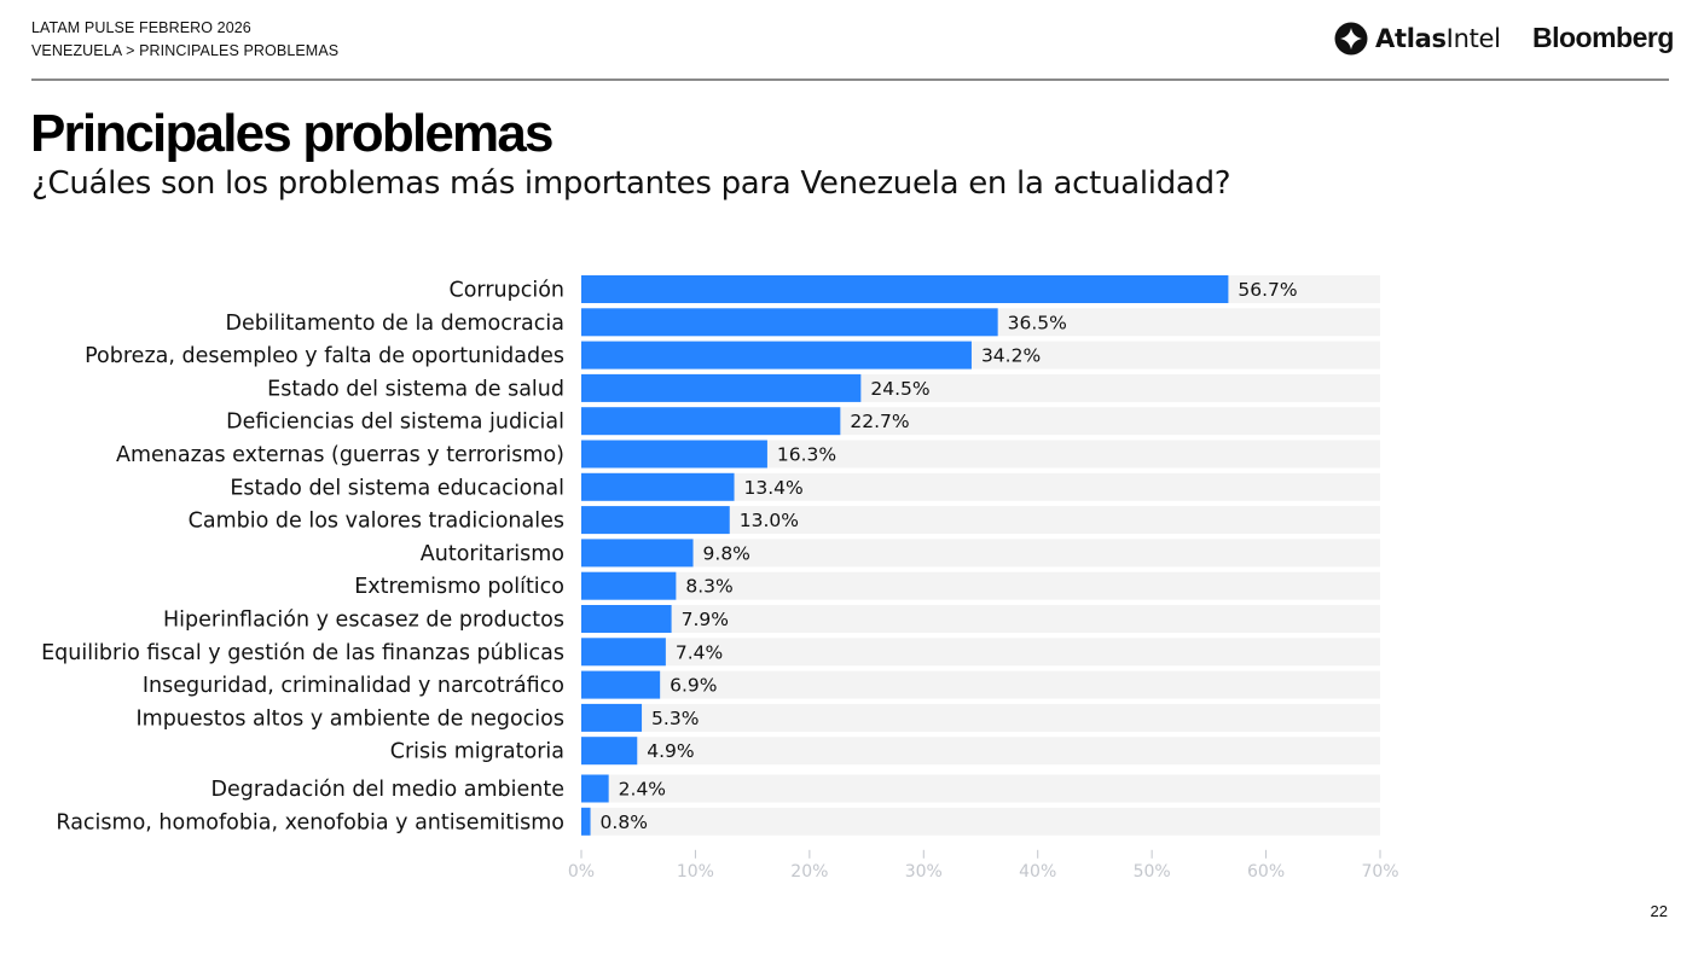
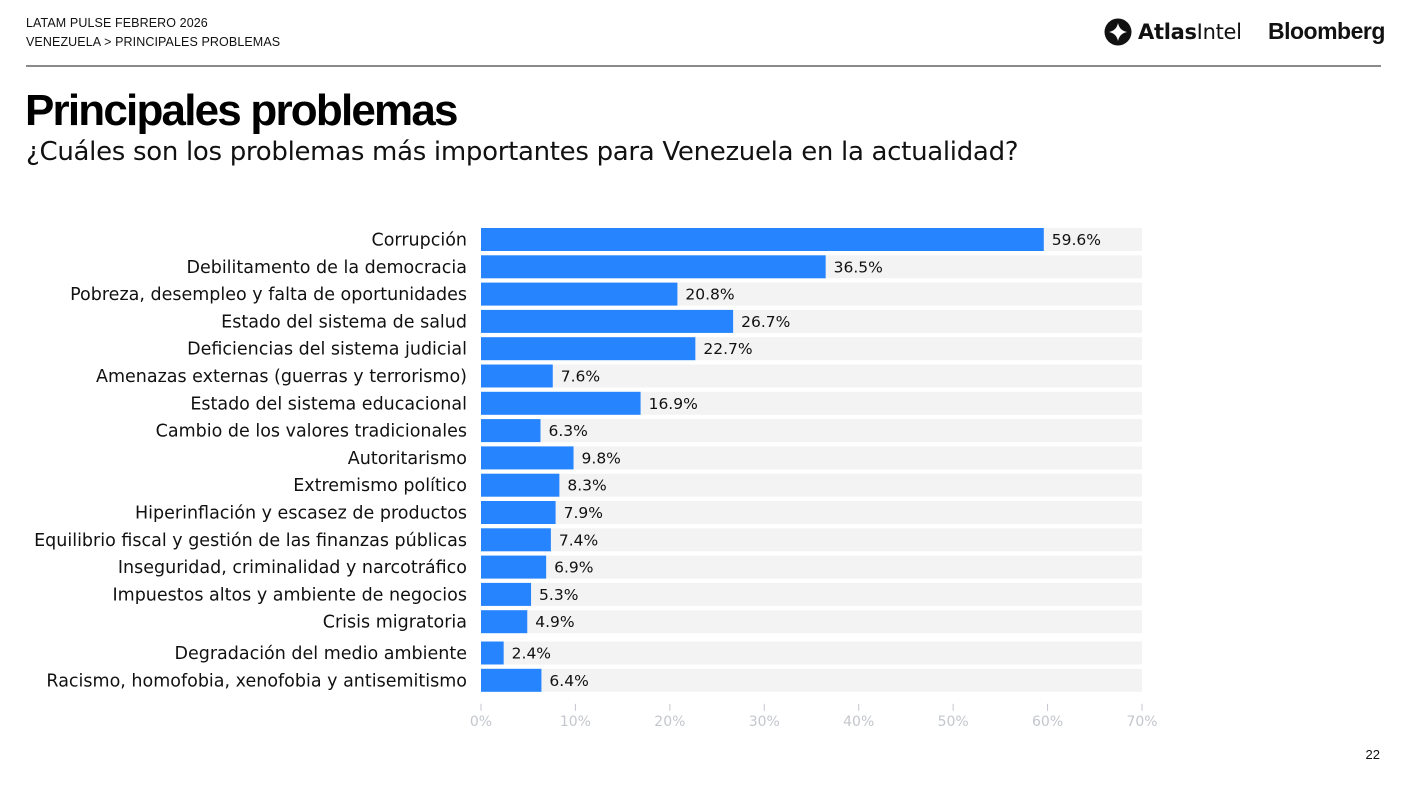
Corrupción: 56.7% -> 59.6%
Pobreza, desempleo y falta de oportunidades: 34.2% -> 20.8%
Estado del sistema de salud: 24.5% -> 26.7%
Amenazas externas (guerras y terrorismo): 16.3% -> 7.6%
Estado del sistema educacional: 13.4% -> 16.9%
Cambio de los valores tradicionales: 13.0% -> 6.3%
Racismo, homofobia, xenofobia y antisemitismo: 0.8% -> 6.4%
